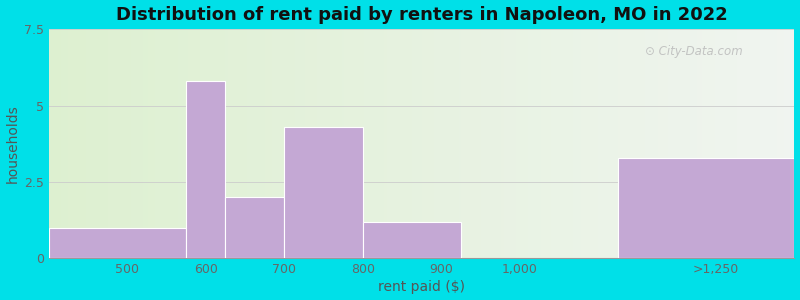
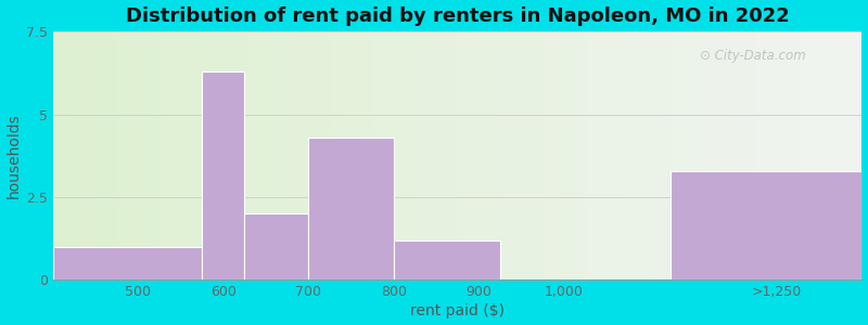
600: 5.8 -> 6.3
